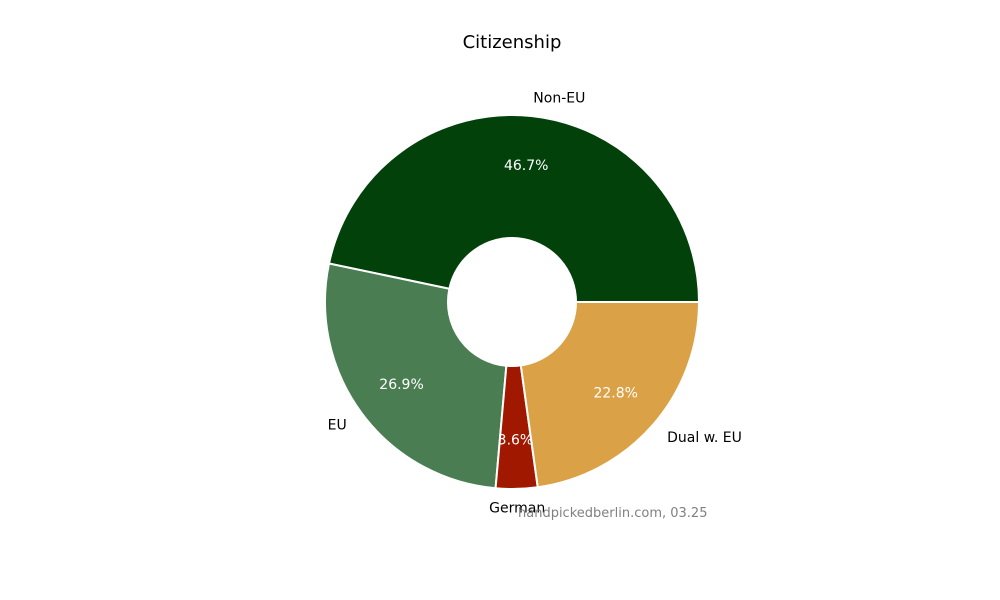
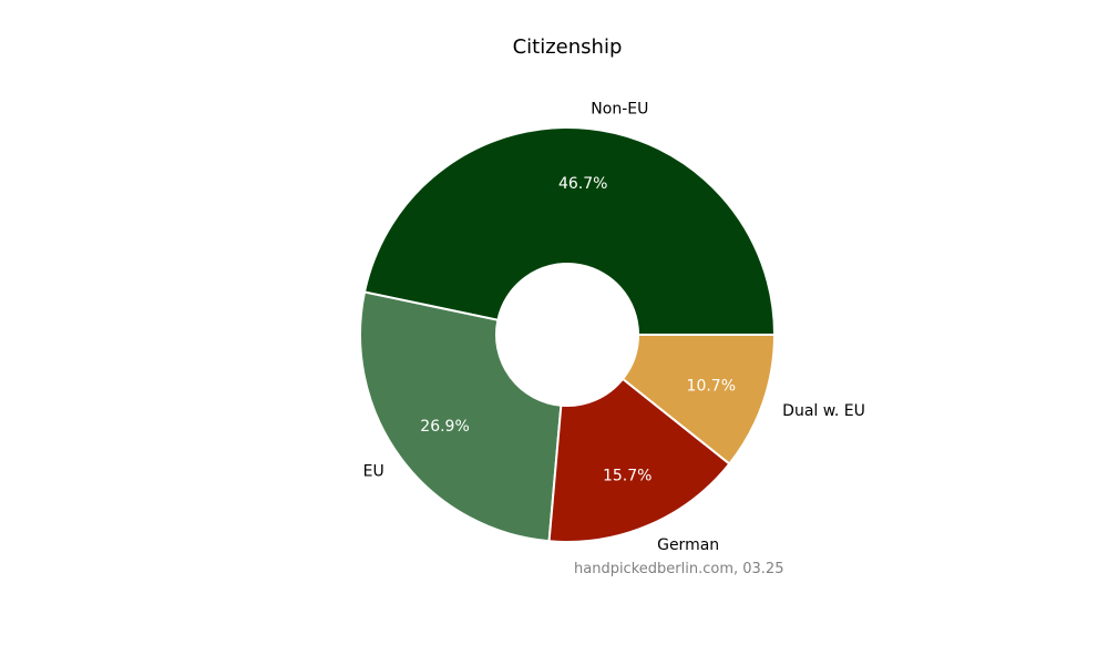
German: 3.6% -> 15.7%
Dual w. EU: 22.8% -> 10.7%
